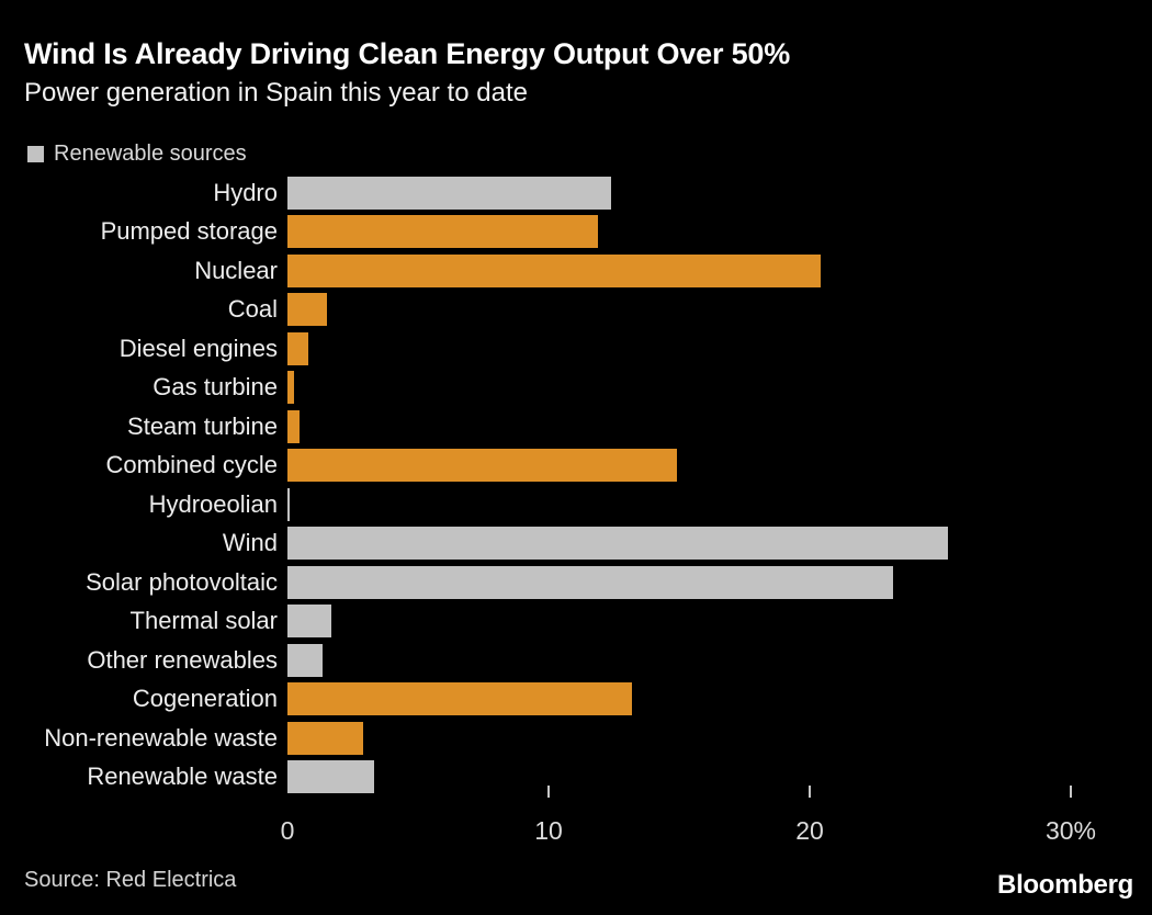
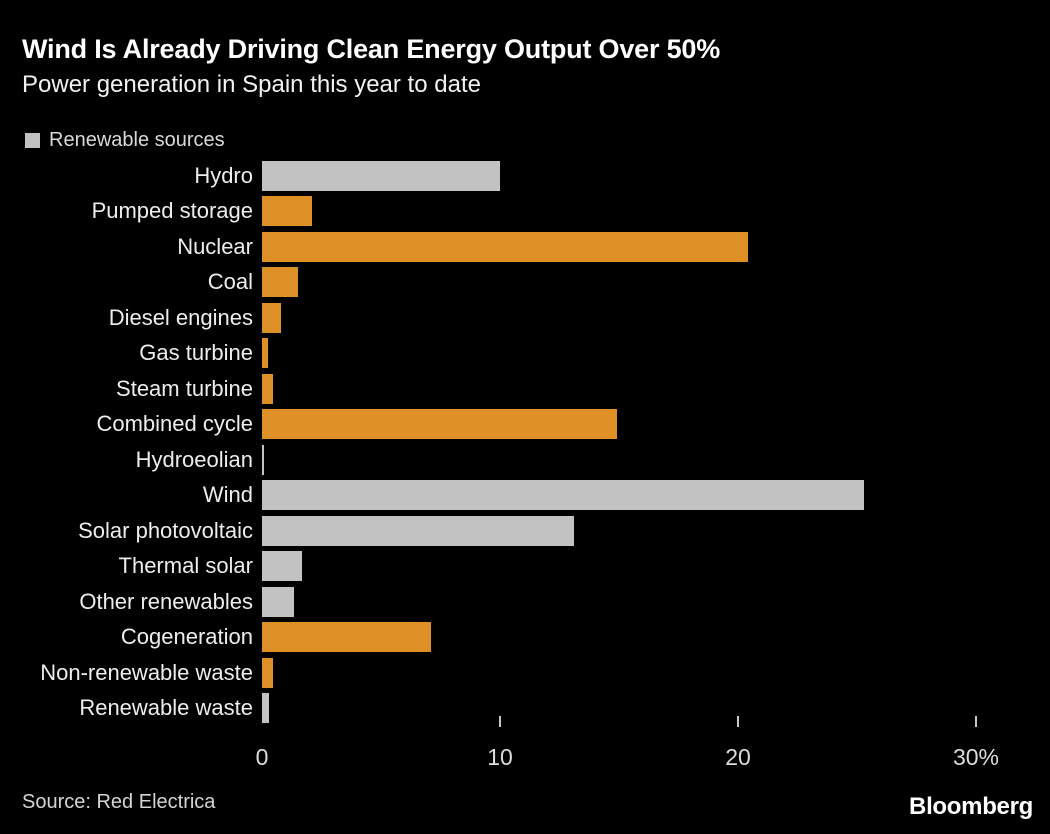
Hydro: 12.4% -> 10.0%
Pumped storage: 11.9% -> 2.1%
Solar photovoltaic: 23.2% -> 13.1%
Cogeneration: 13.2% -> 7.1%
Non-renewable waste: 2.9% -> 0.5%
Renewable waste: 3.3% -> 0.3%
